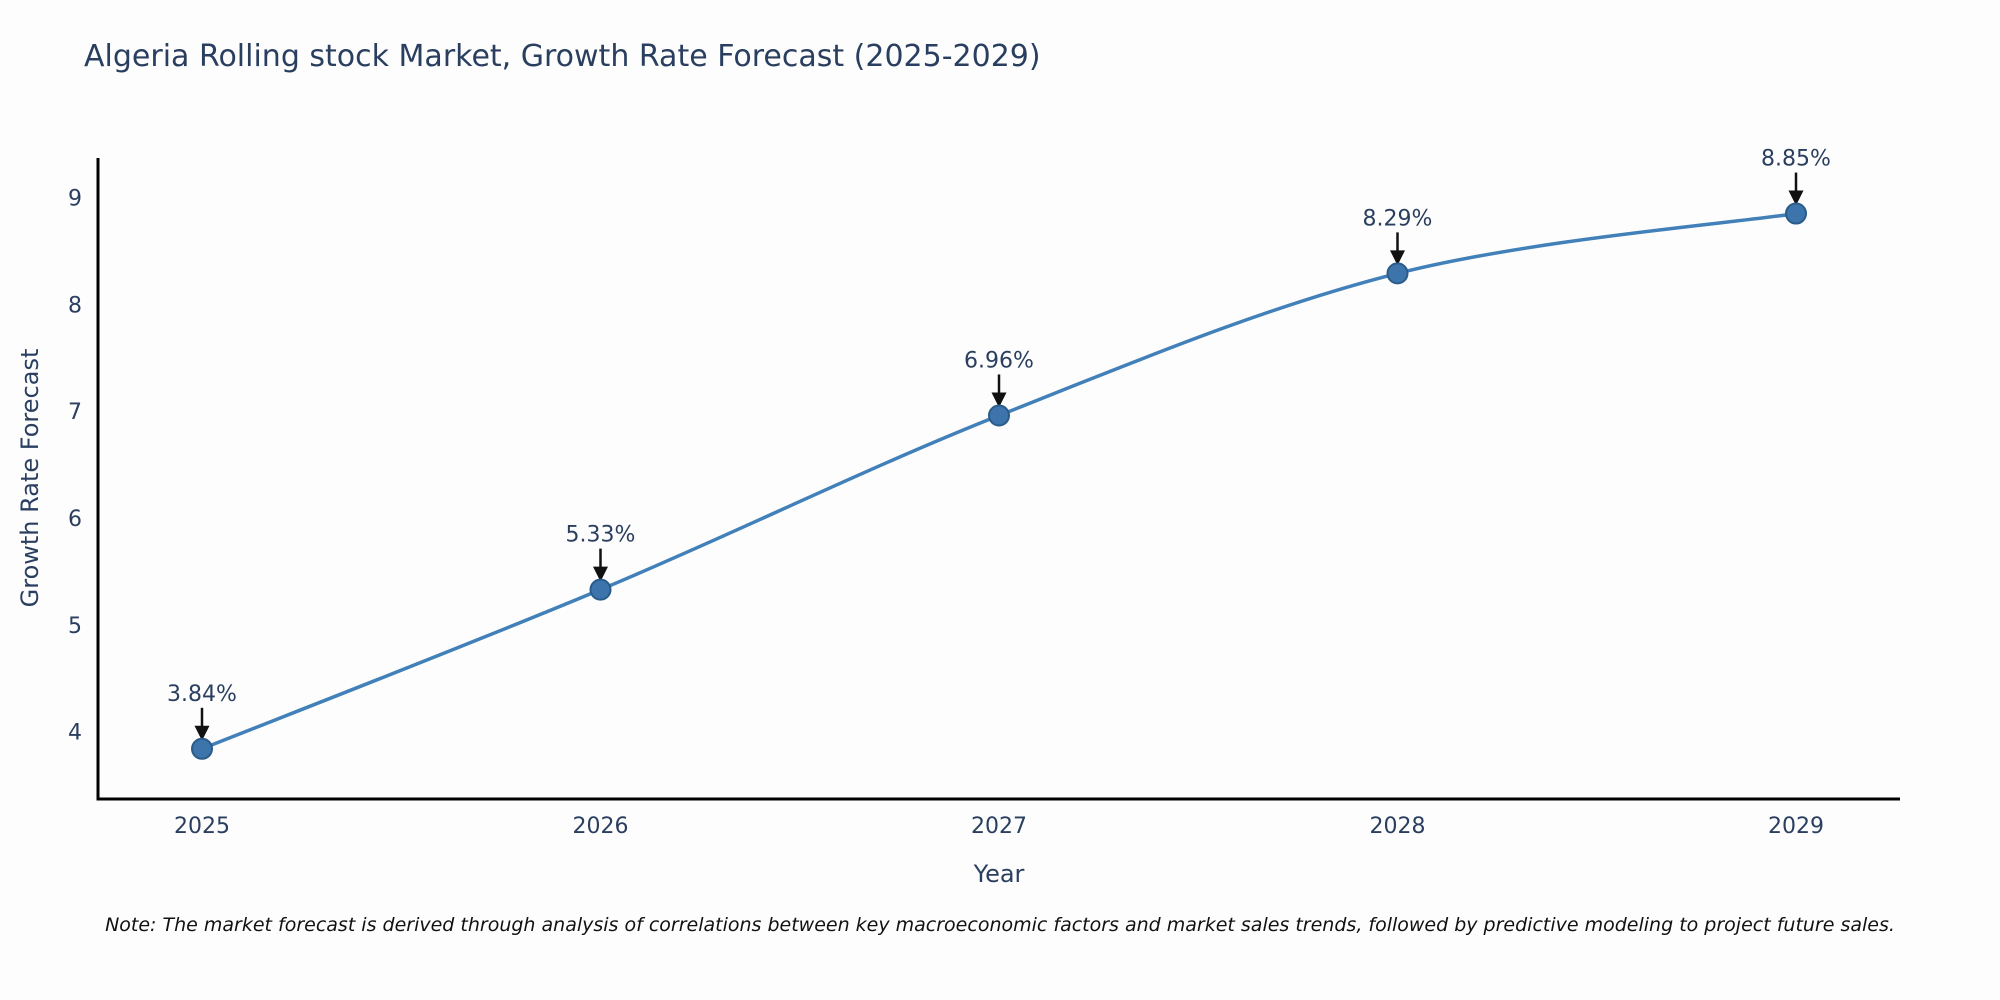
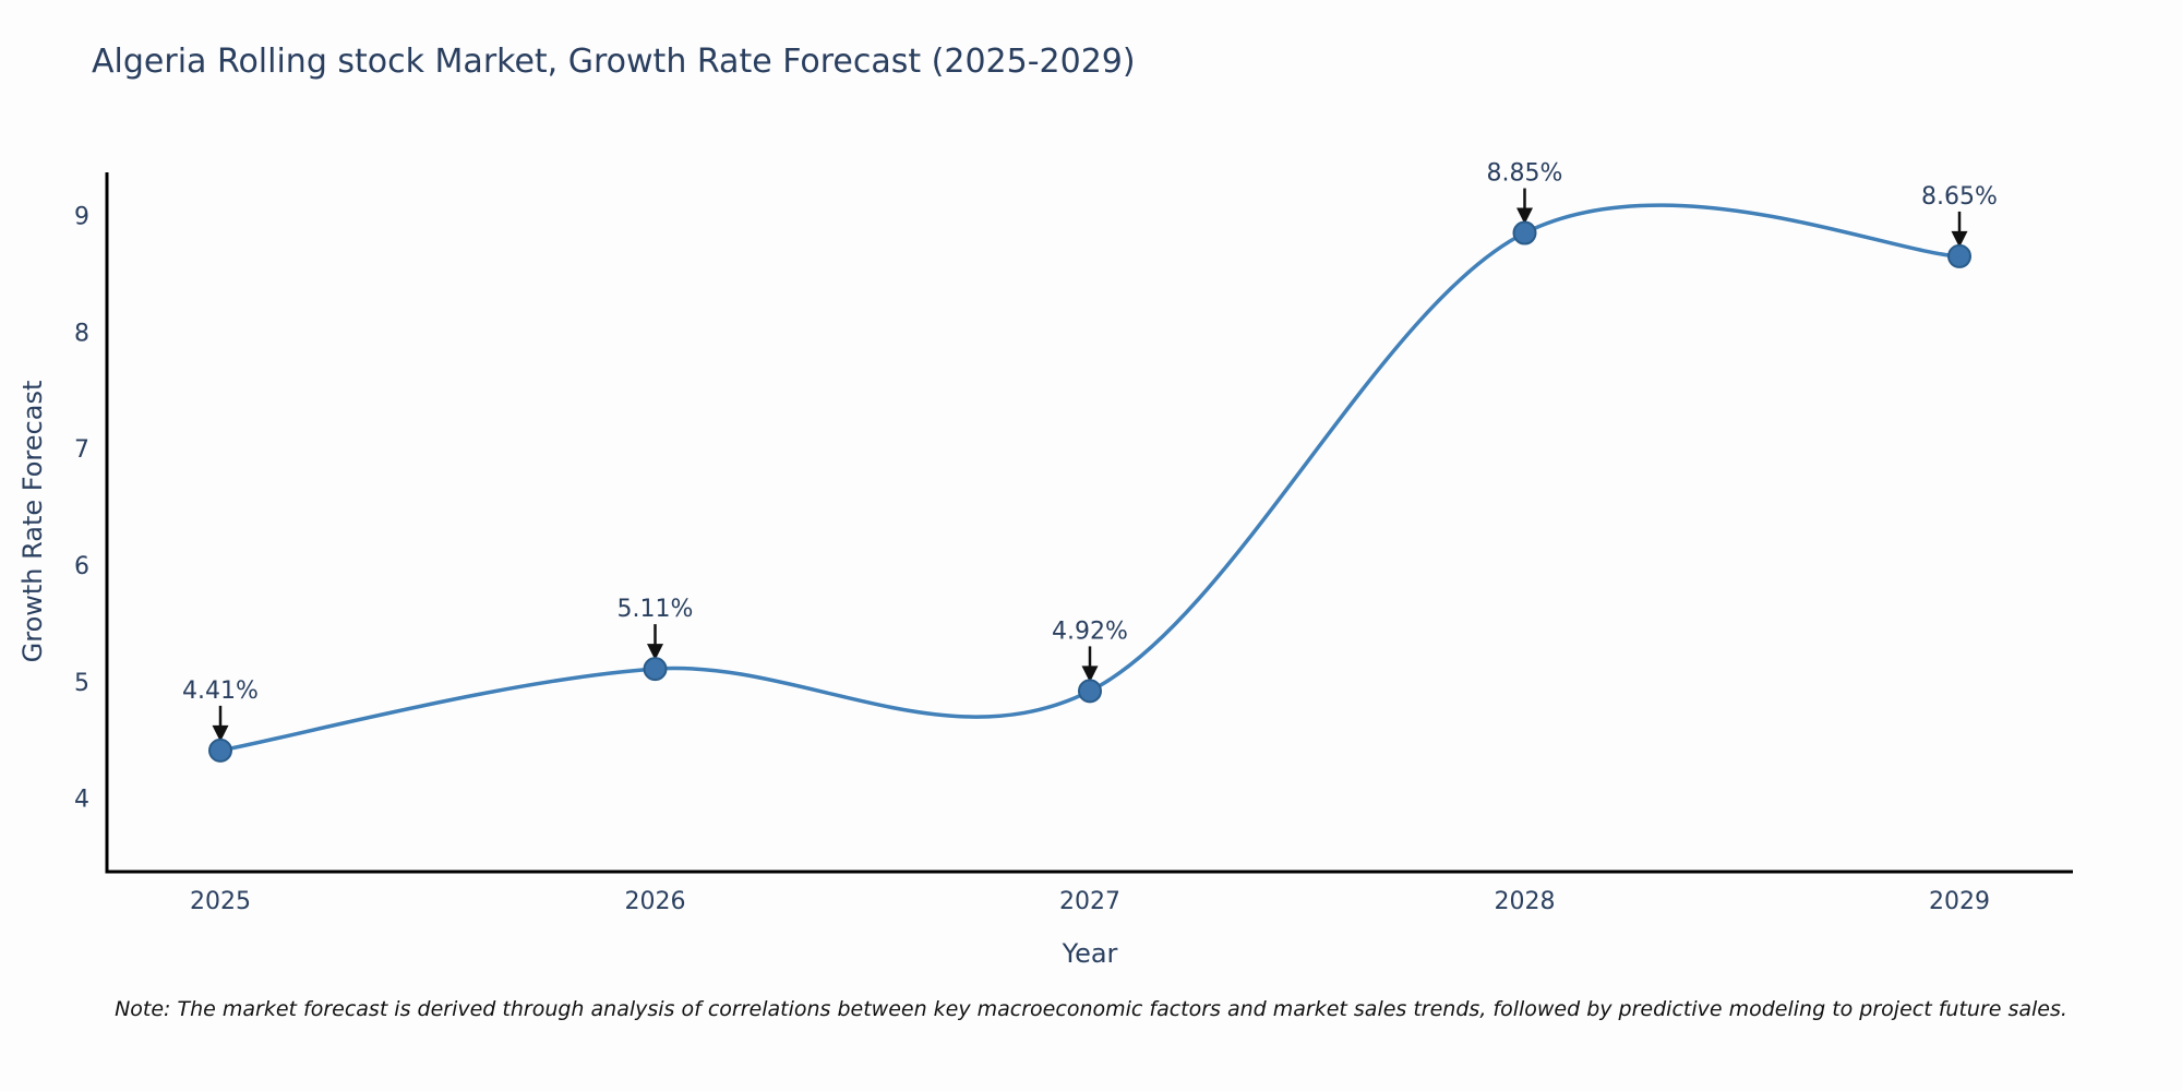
2025: 3.84% -> 4.41%
2026: 5.33% -> 5.11%
2027: 6.96% -> 4.92%
2028: 8.29% -> 8.85%
2029: 8.85% -> 8.65%
